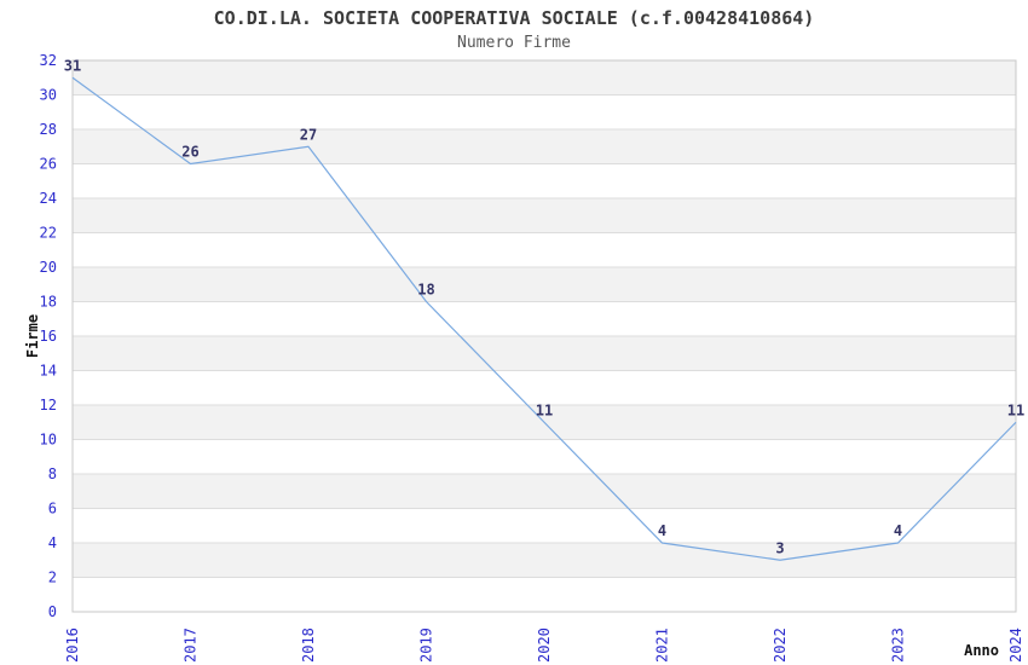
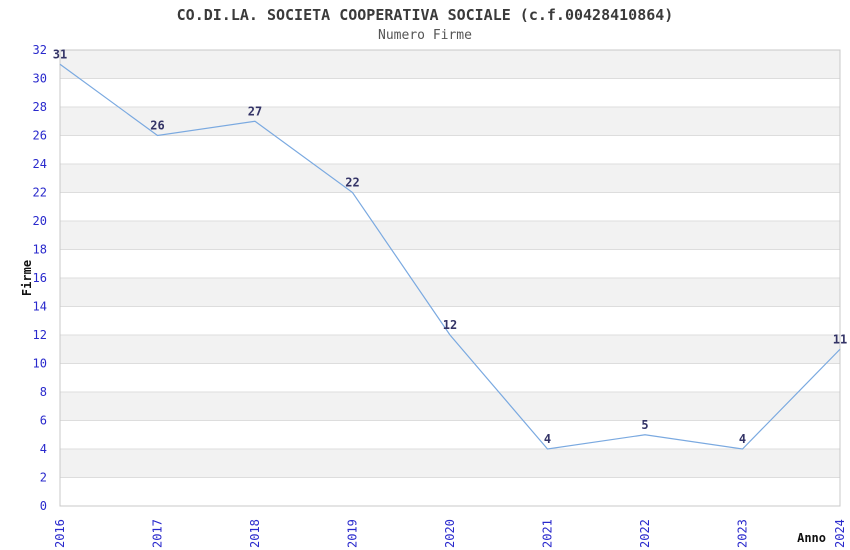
2019: 18 -> 22
2020: 11 -> 12
2022: 3 -> 5
